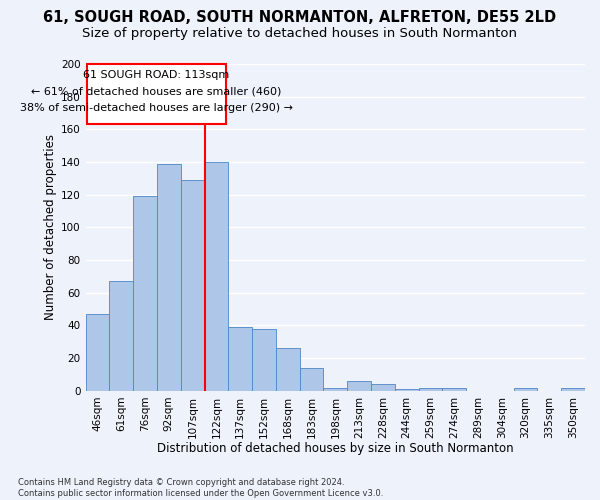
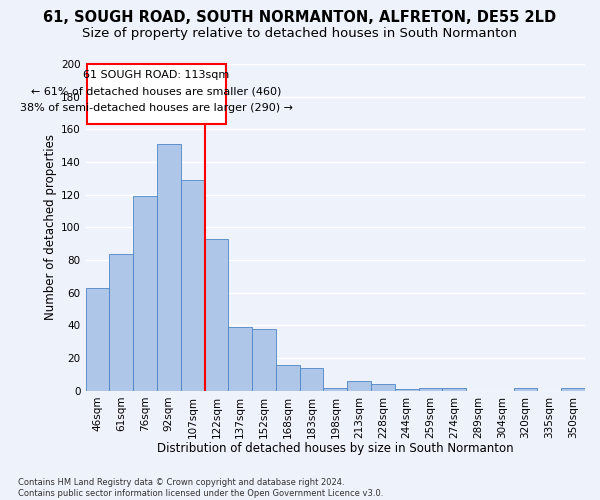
46sqm: 47 -> 63
61sqm: 67 -> 84
92sqm: 139 -> 151
122sqm: 140 -> 93
168sqm: 26 -> 16
